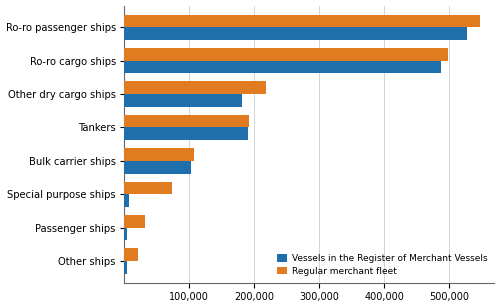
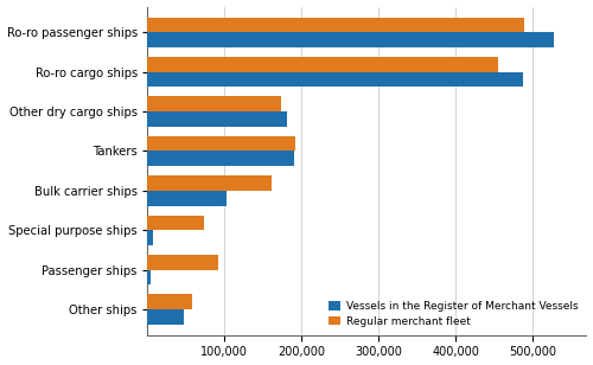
Regular merchant fleet/Ro-ro passenger ships: 547,000 -> 490,000
Regular merchant fleet/Ro-ro cargo ships: 498,000 -> 456,000
Regular merchant fleet/Other dry cargo ships: 218,000 -> 174,000
Regular merchant fleet/Bulk carrier ships: 108,000 -> 162,000
Regular merchant fleet/Passenger ships: 32,000 -> 92,000
Regular merchant fleet/Other ships: 22,000 -> 58,000
Vessels in the Register of Merchant Vessels/Other ships: 5,000 -> 48,000
